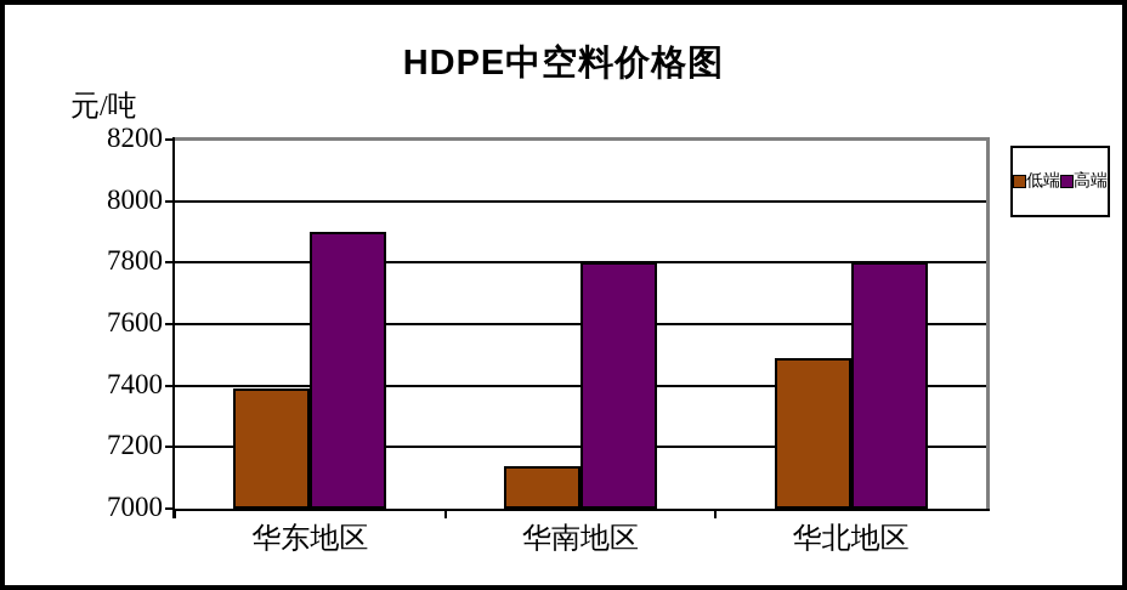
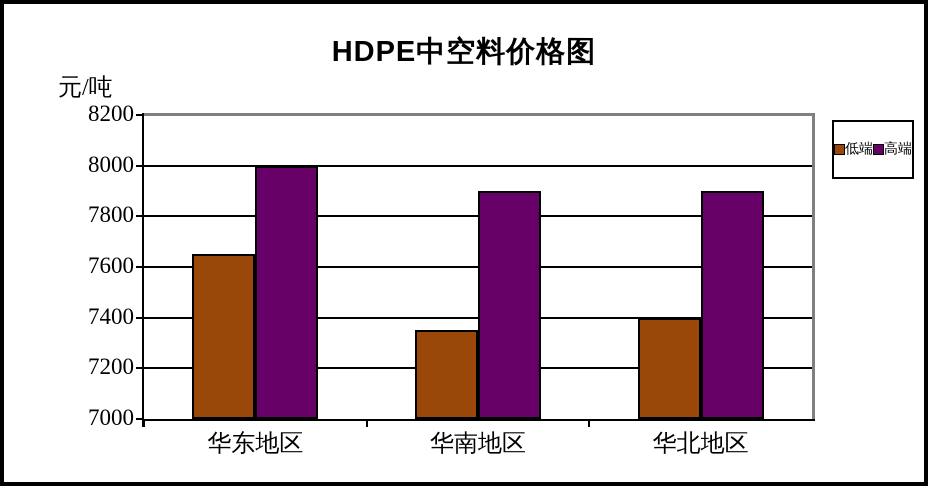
低端/华东地区: 7390 -> 7650
高端/华东地区: 7900 -> 8000
低端/华南地区: 7140 -> 7350
高端/华南地区: 7800 -> 7900
低端/华北地区: 7490 -> 7400
高端/华北地区: 7800 -> 7900
